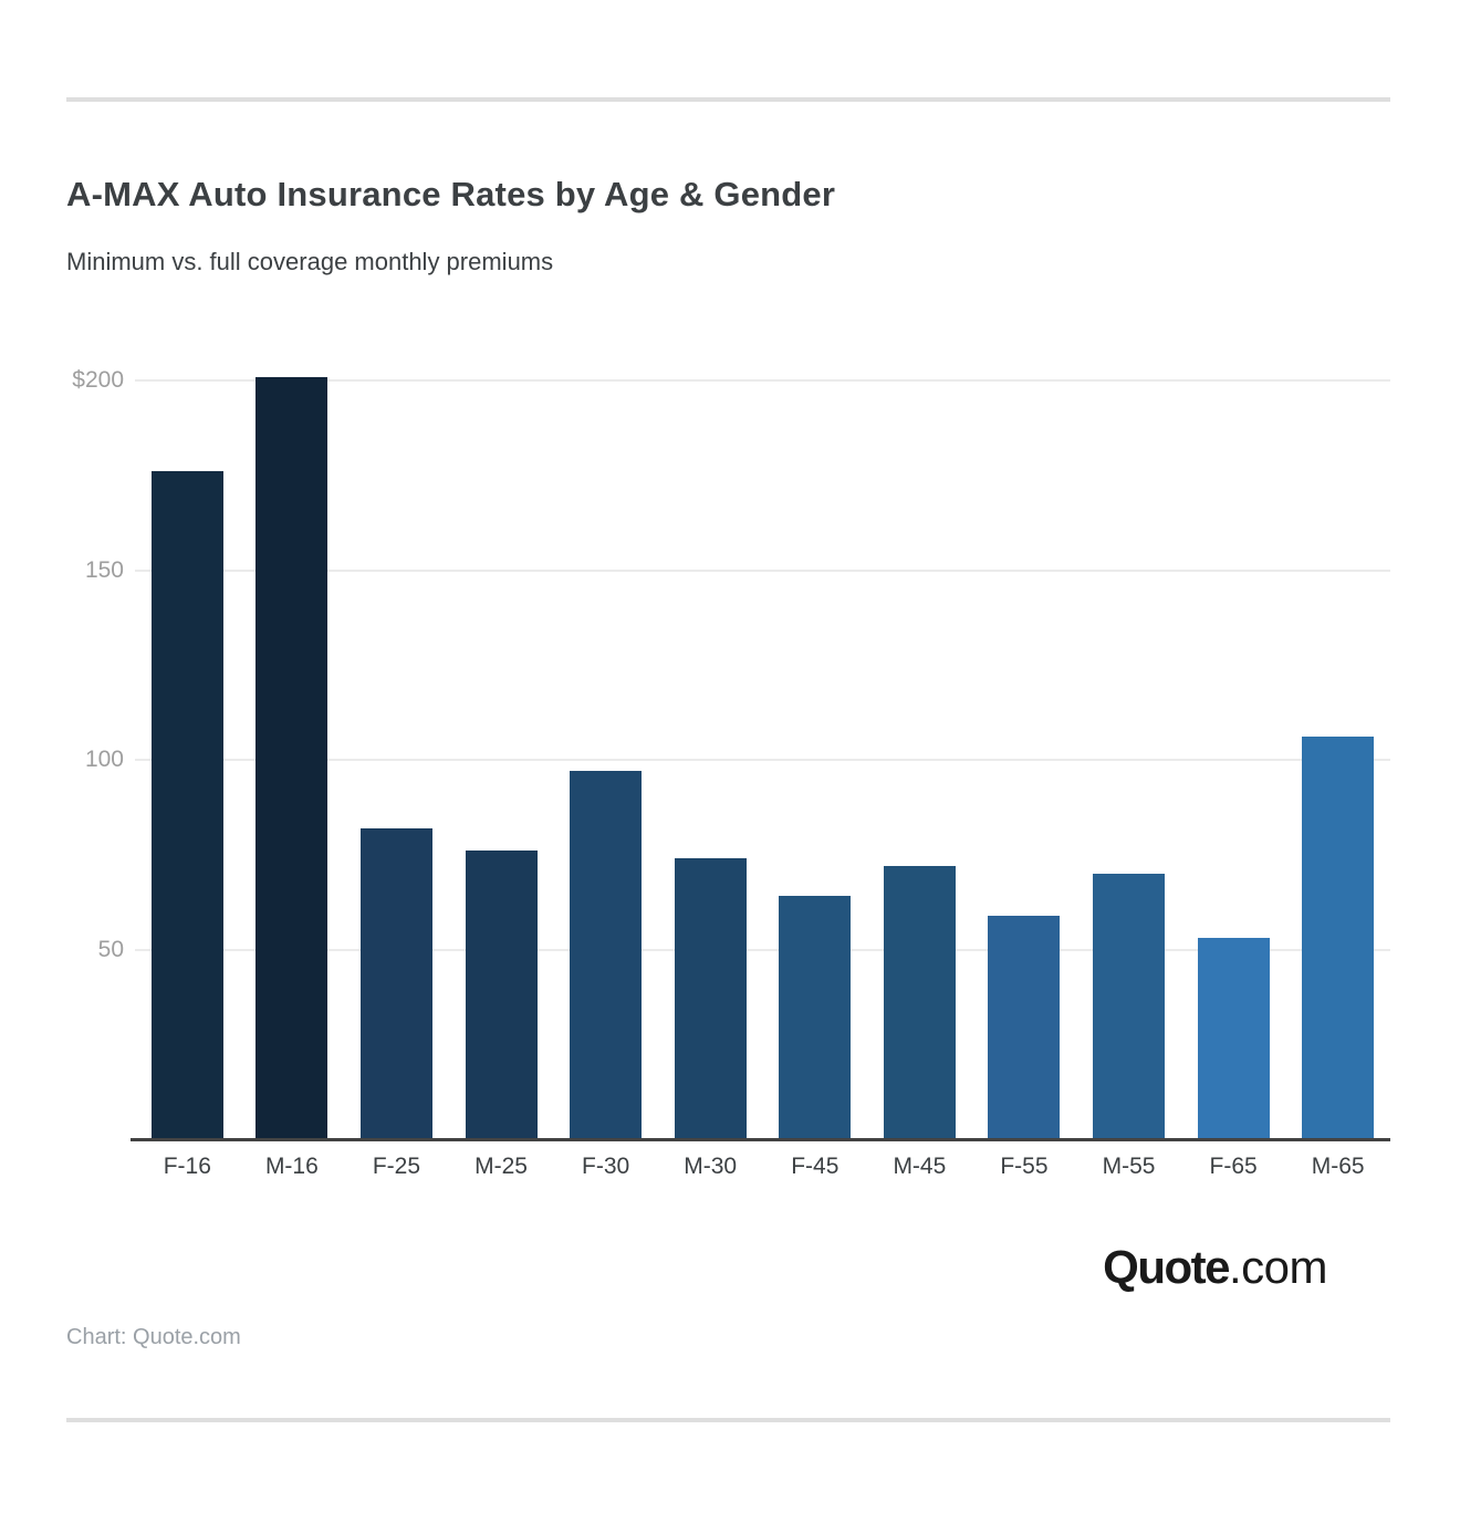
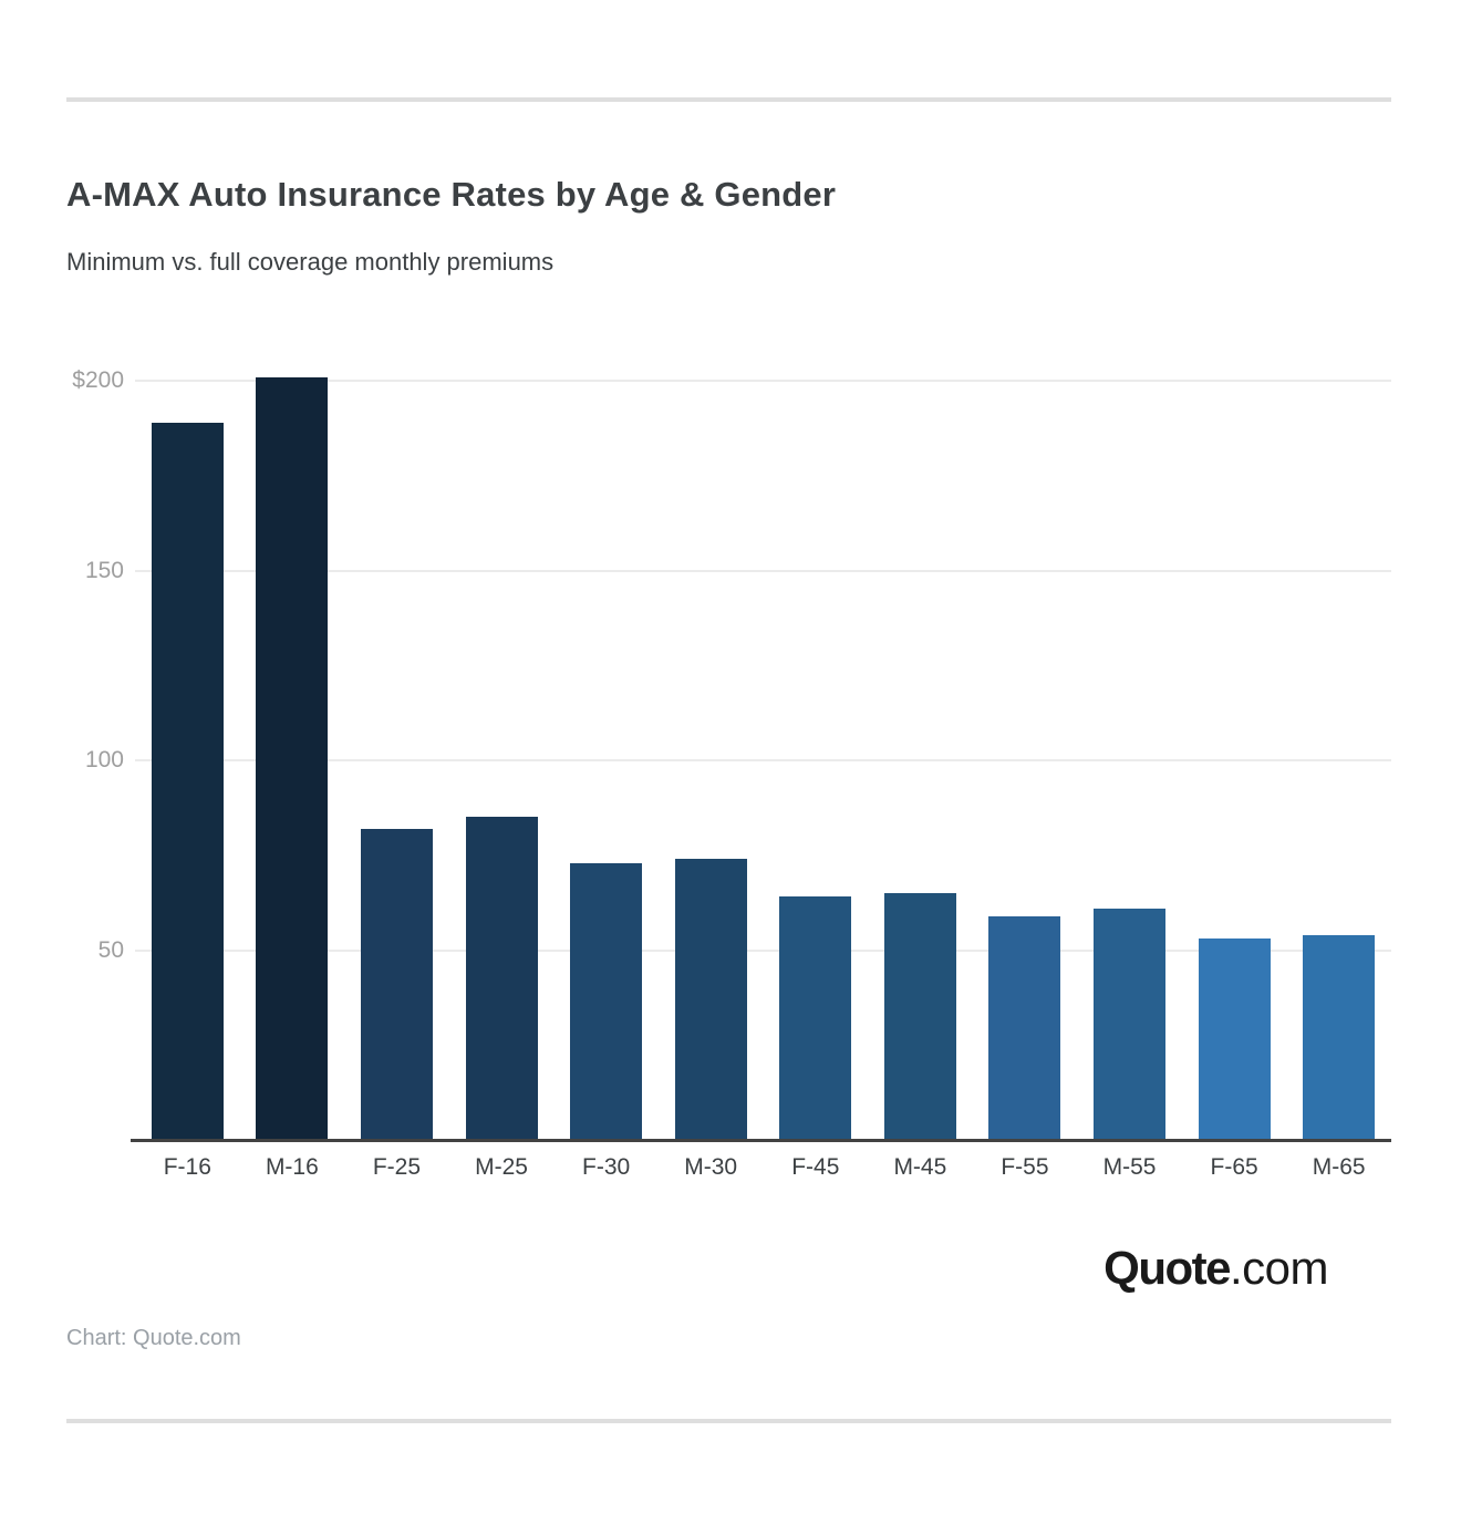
F-16: $176 -> $189
M-25: $76 -> $85
F-30: $97 -> $73
M-45: $72 -> $65
M-55: $70 -> $61
M-65: $106 -> $54
